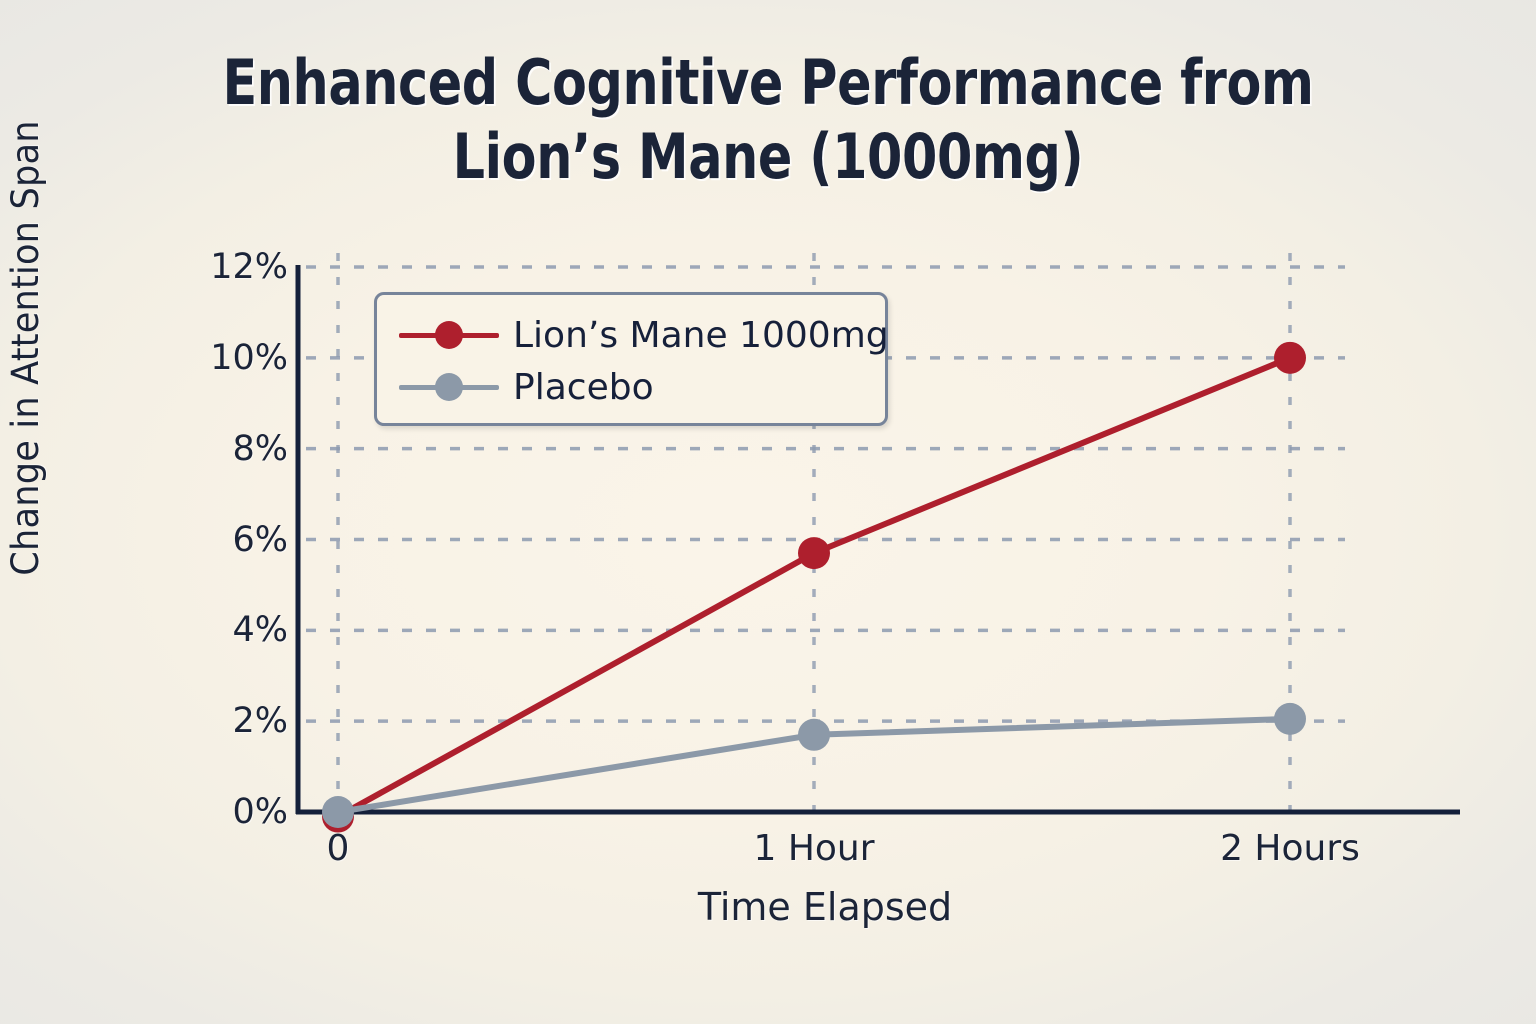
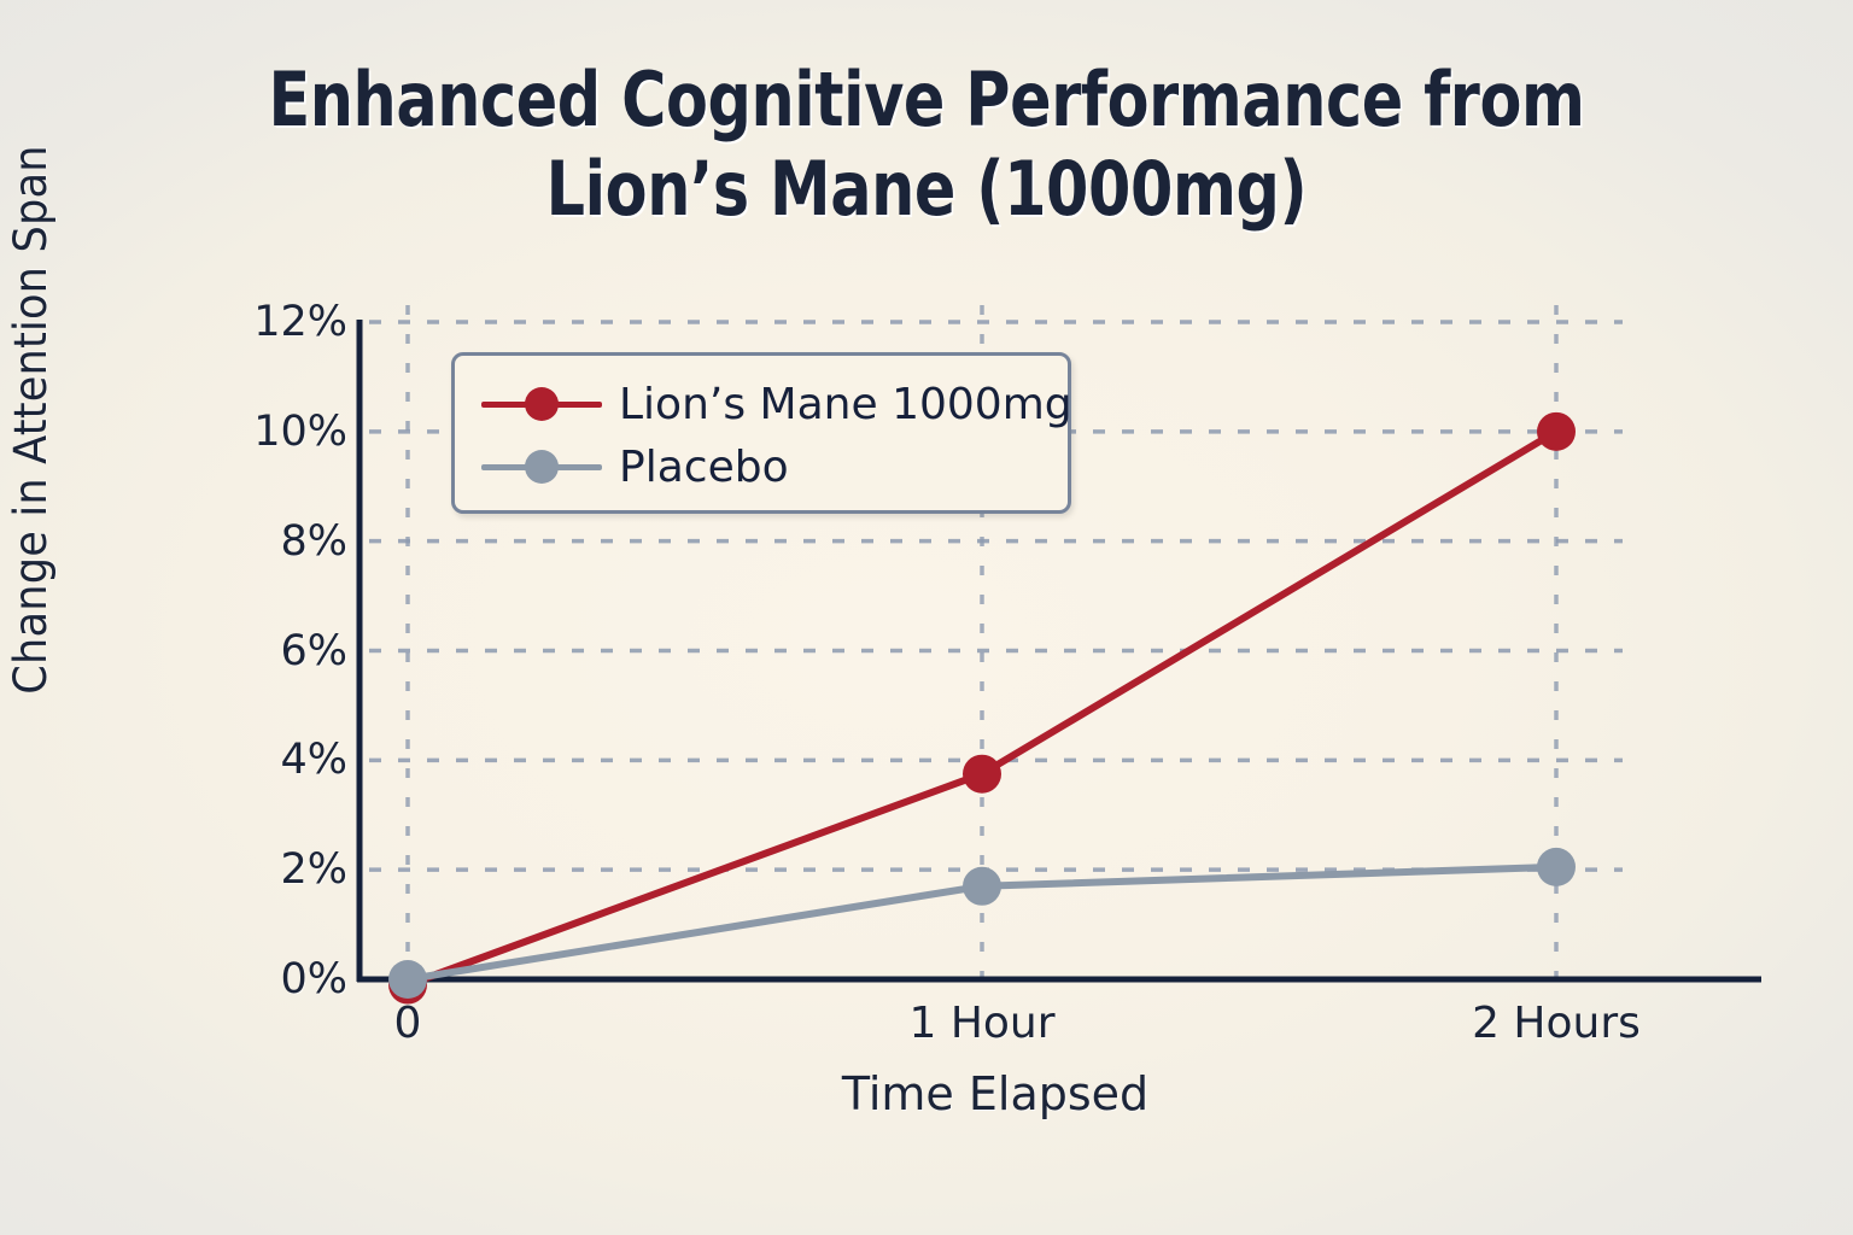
Lion’s Mane 1000mg/1 Hour: 5.7% -> 3.8%
